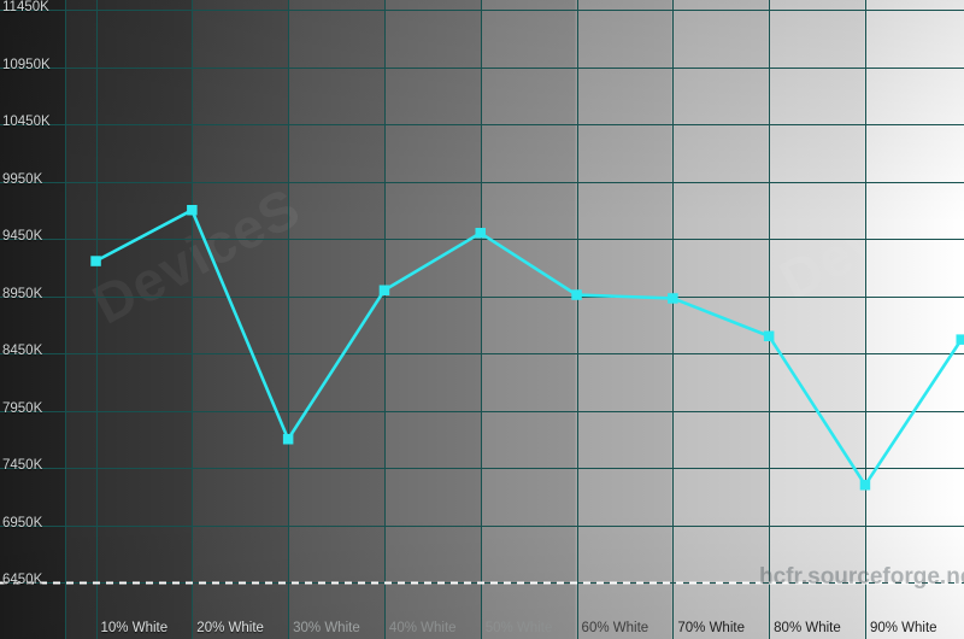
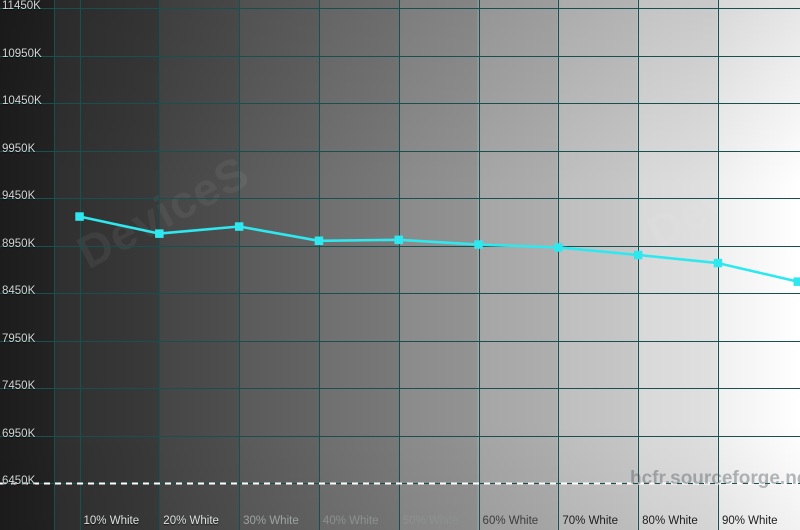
20% White: 9700K -> 9100K
30% White: 7700K -> 9200K
50% White: 9500K -> 9000K
80% White: 8600K -> 8800K
90% White: 7300K -> 8800K
